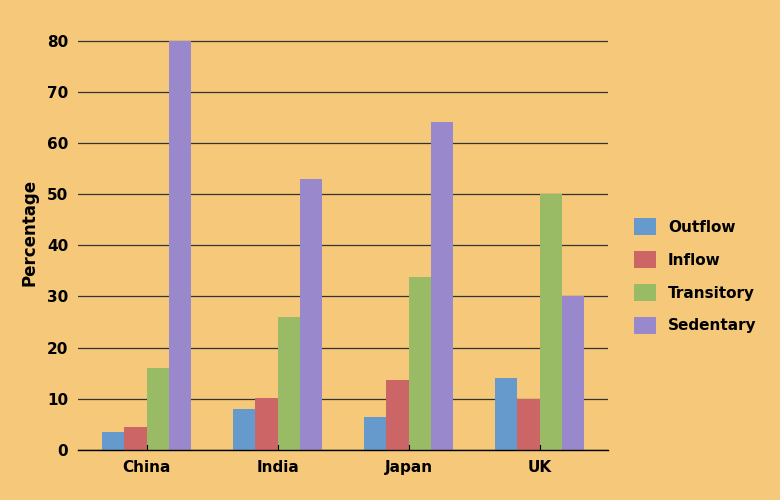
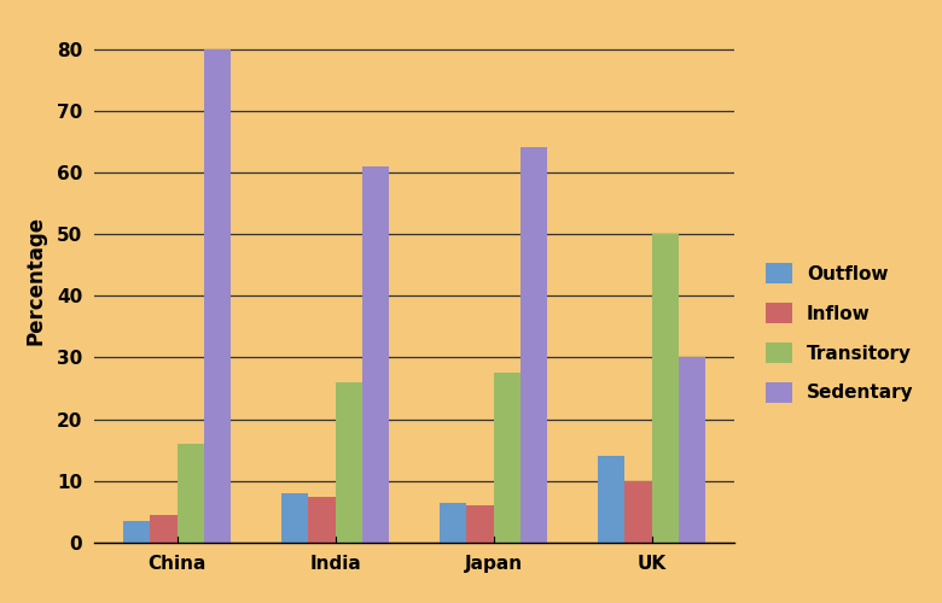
Inflow/India: 10.2 -> 7.5
Sedentary/India: 53 -> 61
Inflow/Japan: 13.6 -> 6.0
Transitory/Japan: 33.8 -> 27.5
